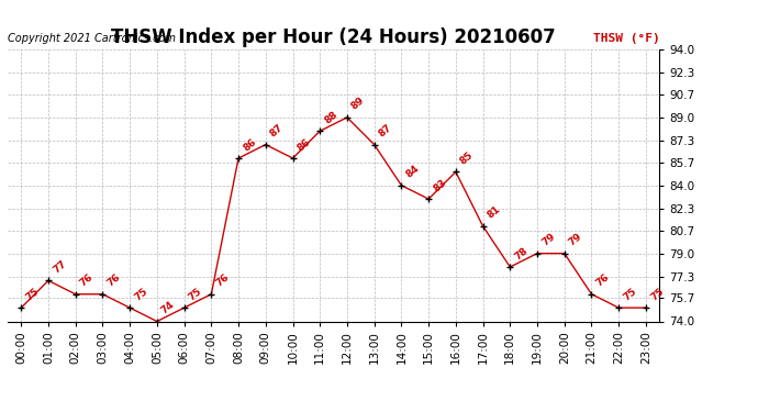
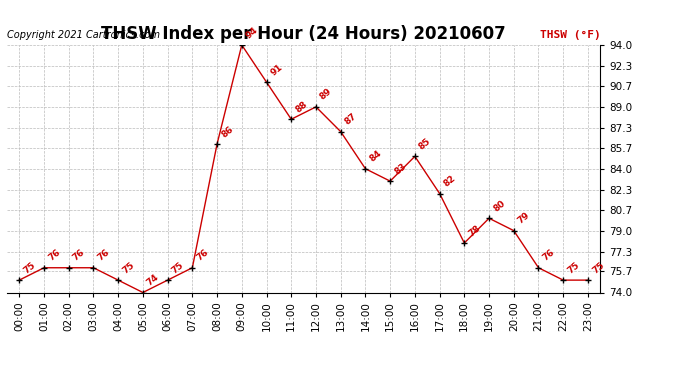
01:00: 77 -> 76
09:00: 87 -> 94
10:00: 86 -> 91
17:00: 81 -> 82
19:00: 79 -> 80
